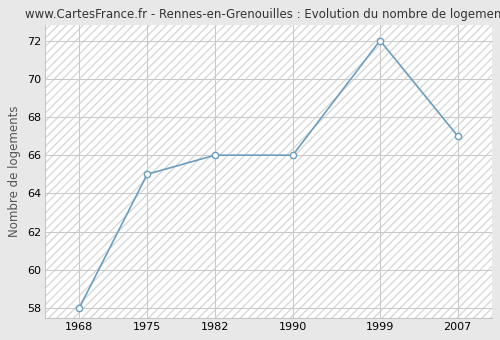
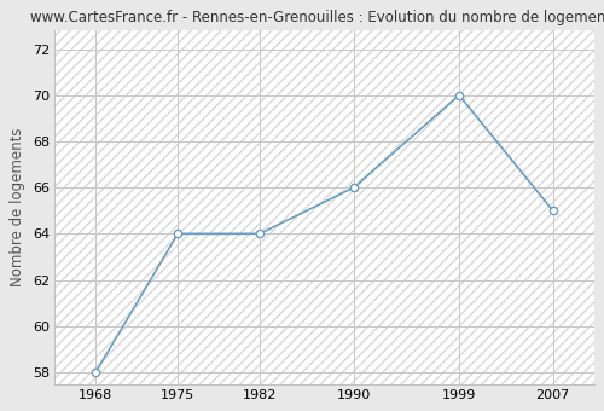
1975: 65 -> 64
1982: 66 -> 64
1999: 72 -> 70
2007: 67 -> 65
